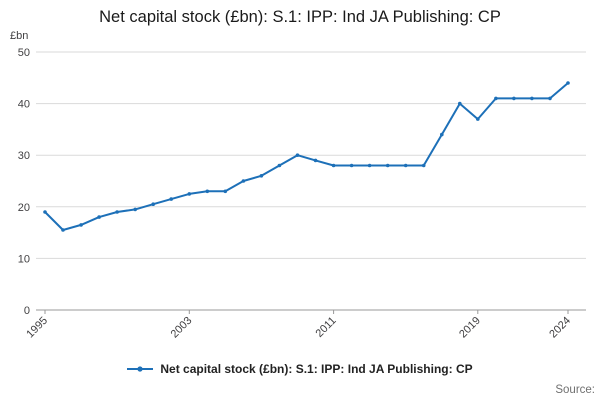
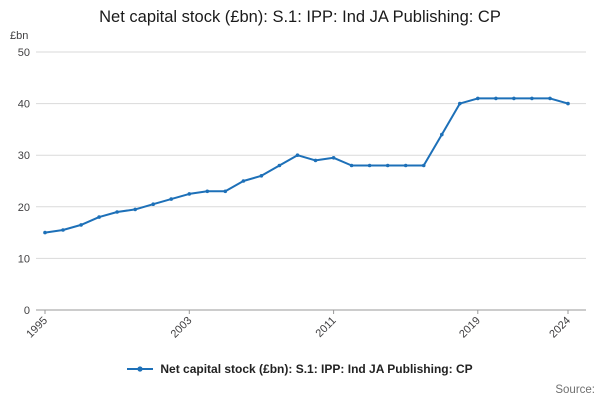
1995: 19 -> 15
2011: 28 -> 30
2019: 37 -> 41
2024: 44 -> 40
